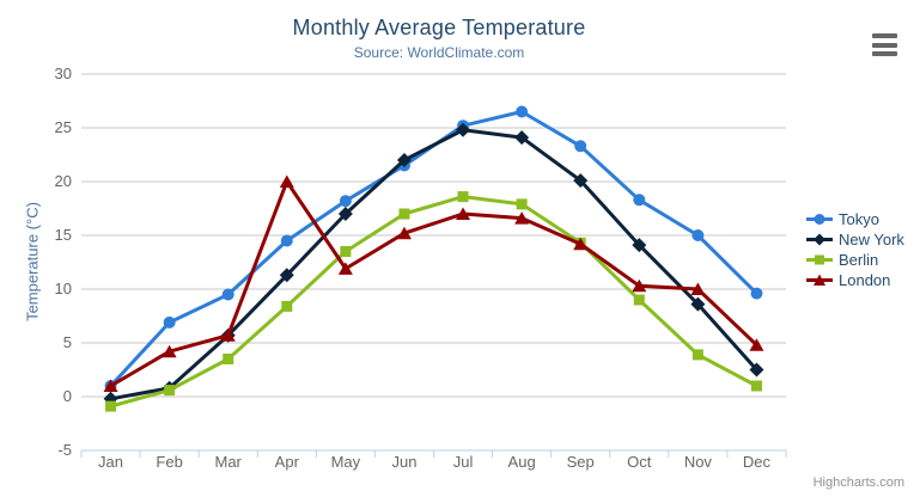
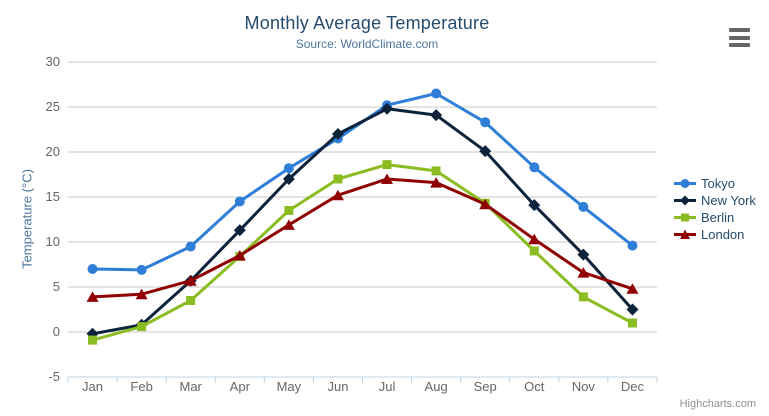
Tokyo/Jan: 1 -> 7
London/Jan: 1 -> 4
London/Apr: 20 -> 8
Tokyo/Nov: 15 -> 14
London/Nov: 10 -> 7
